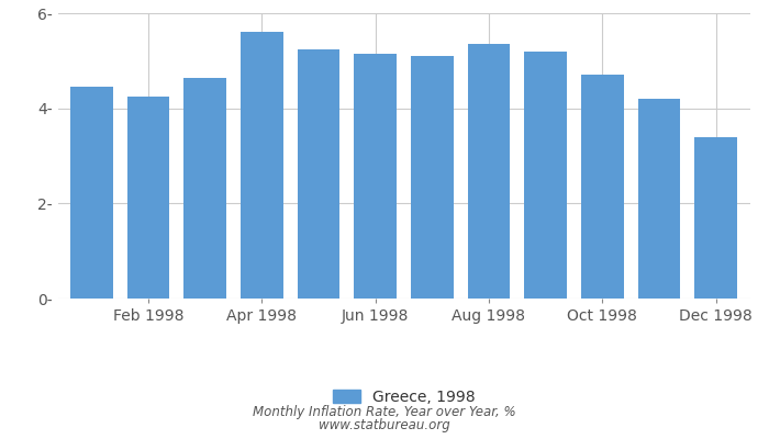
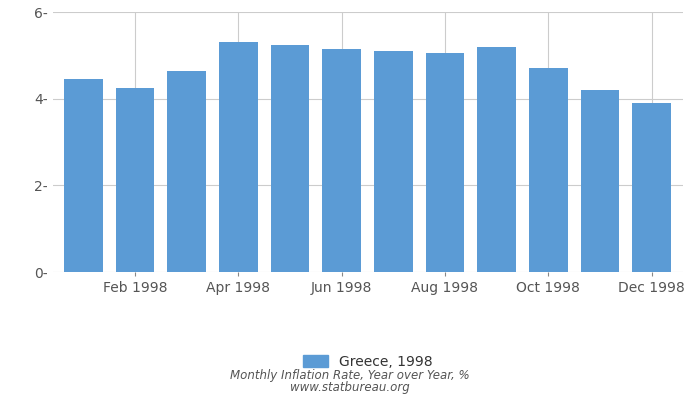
Apr 1998: 5.60- -> 5.30-
Aug 1998: 5.35- -> 5.05-
Dec 1998: 3.40- -> 3.90-
